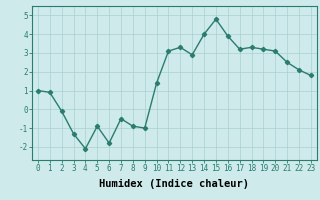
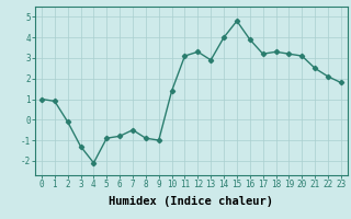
6: -1.8 -> -0.8
